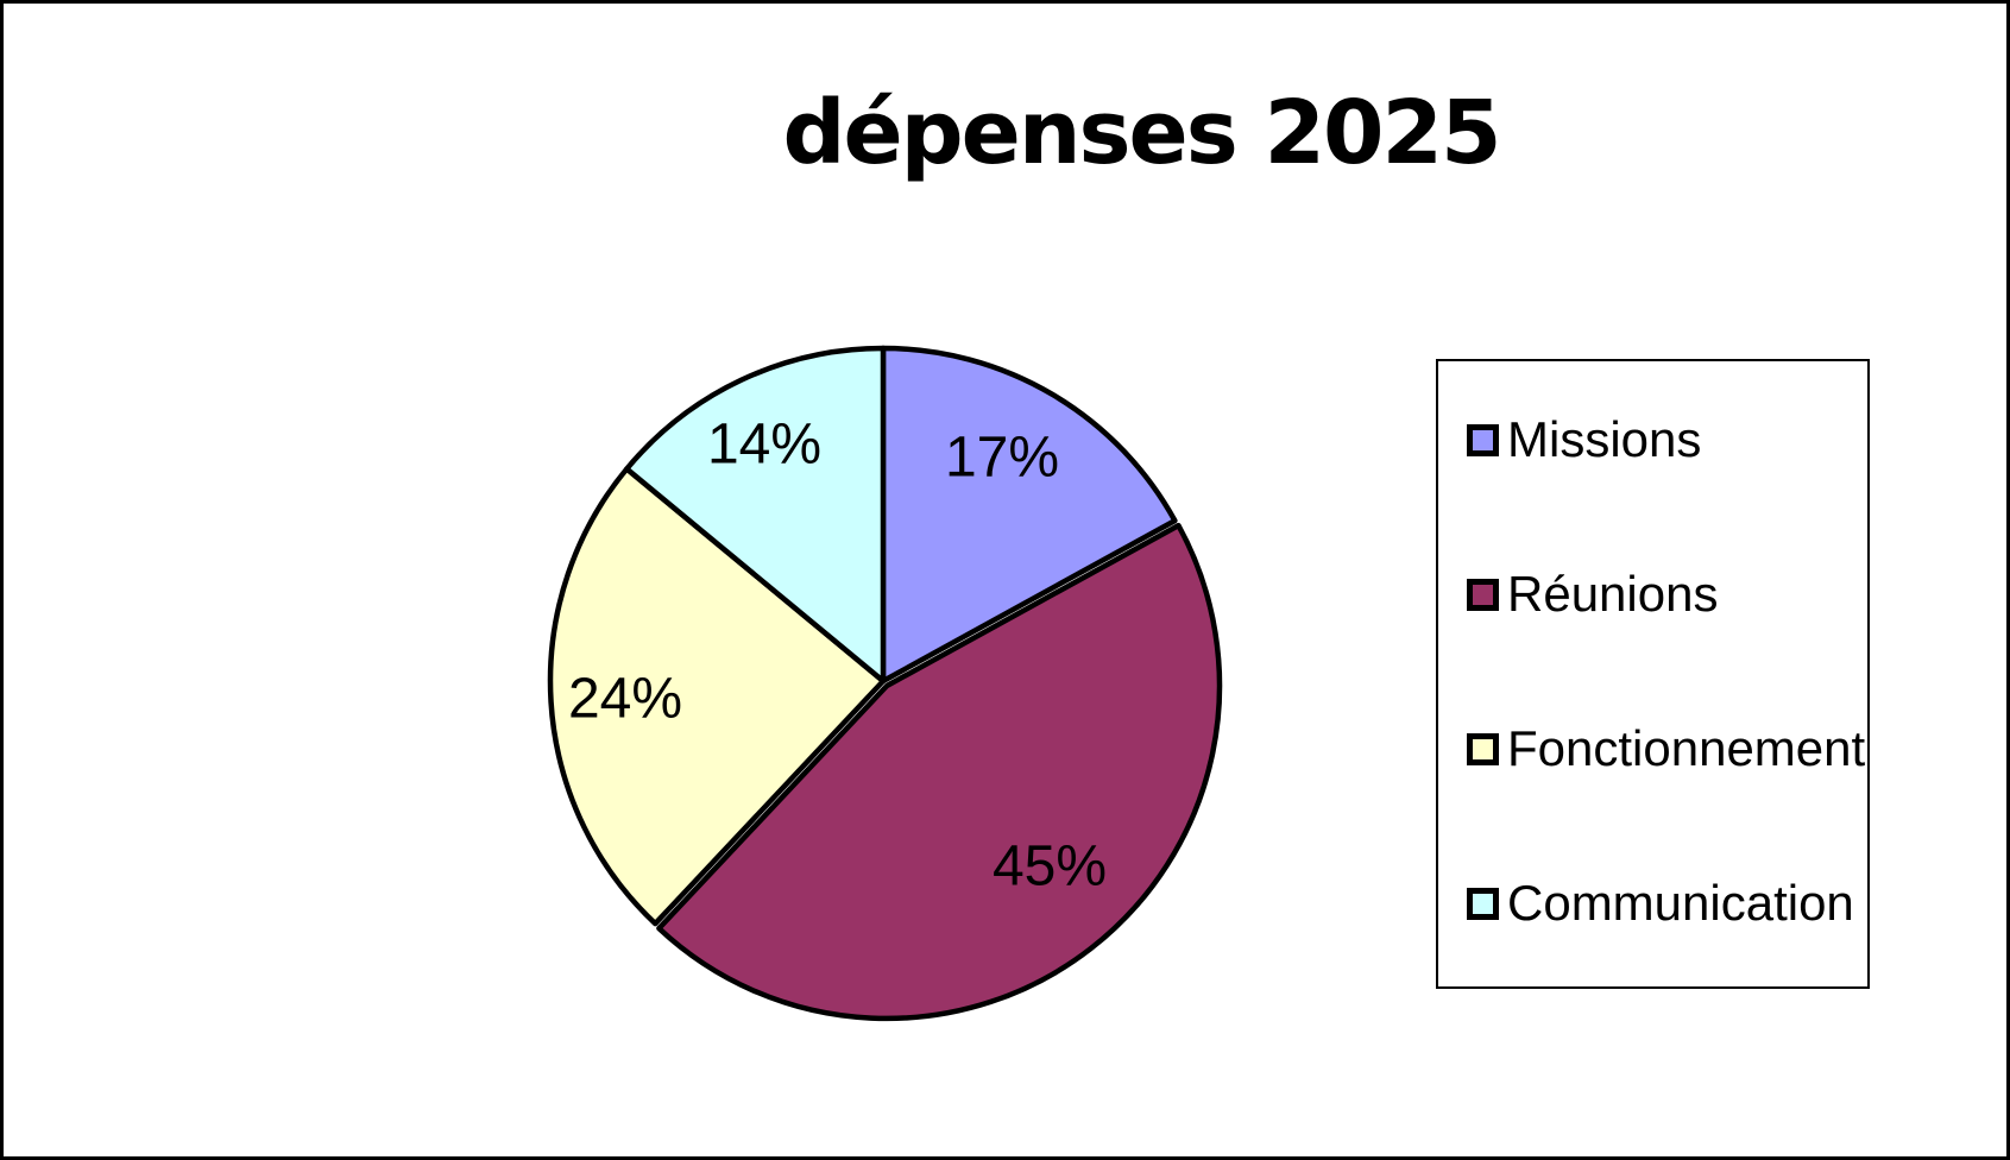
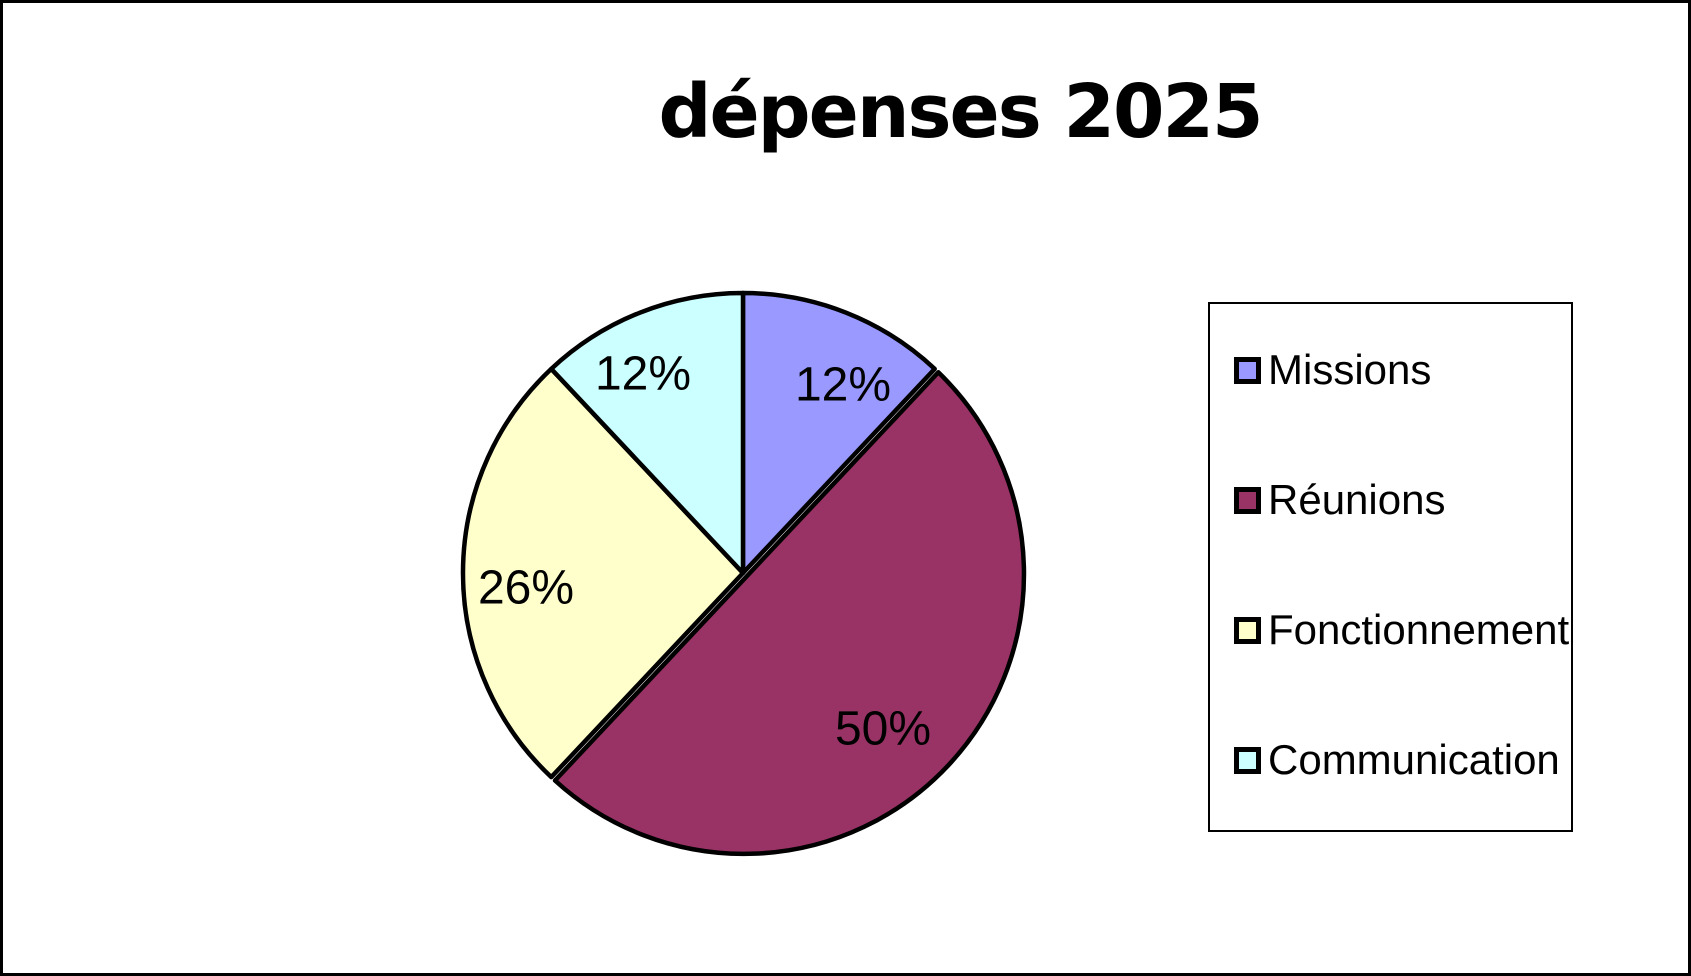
Missions: 17% -> 12%
Réunions: 45% -> 50%
Fonctionnement: 24% -> 26%
Communication: 14% -> 12%
